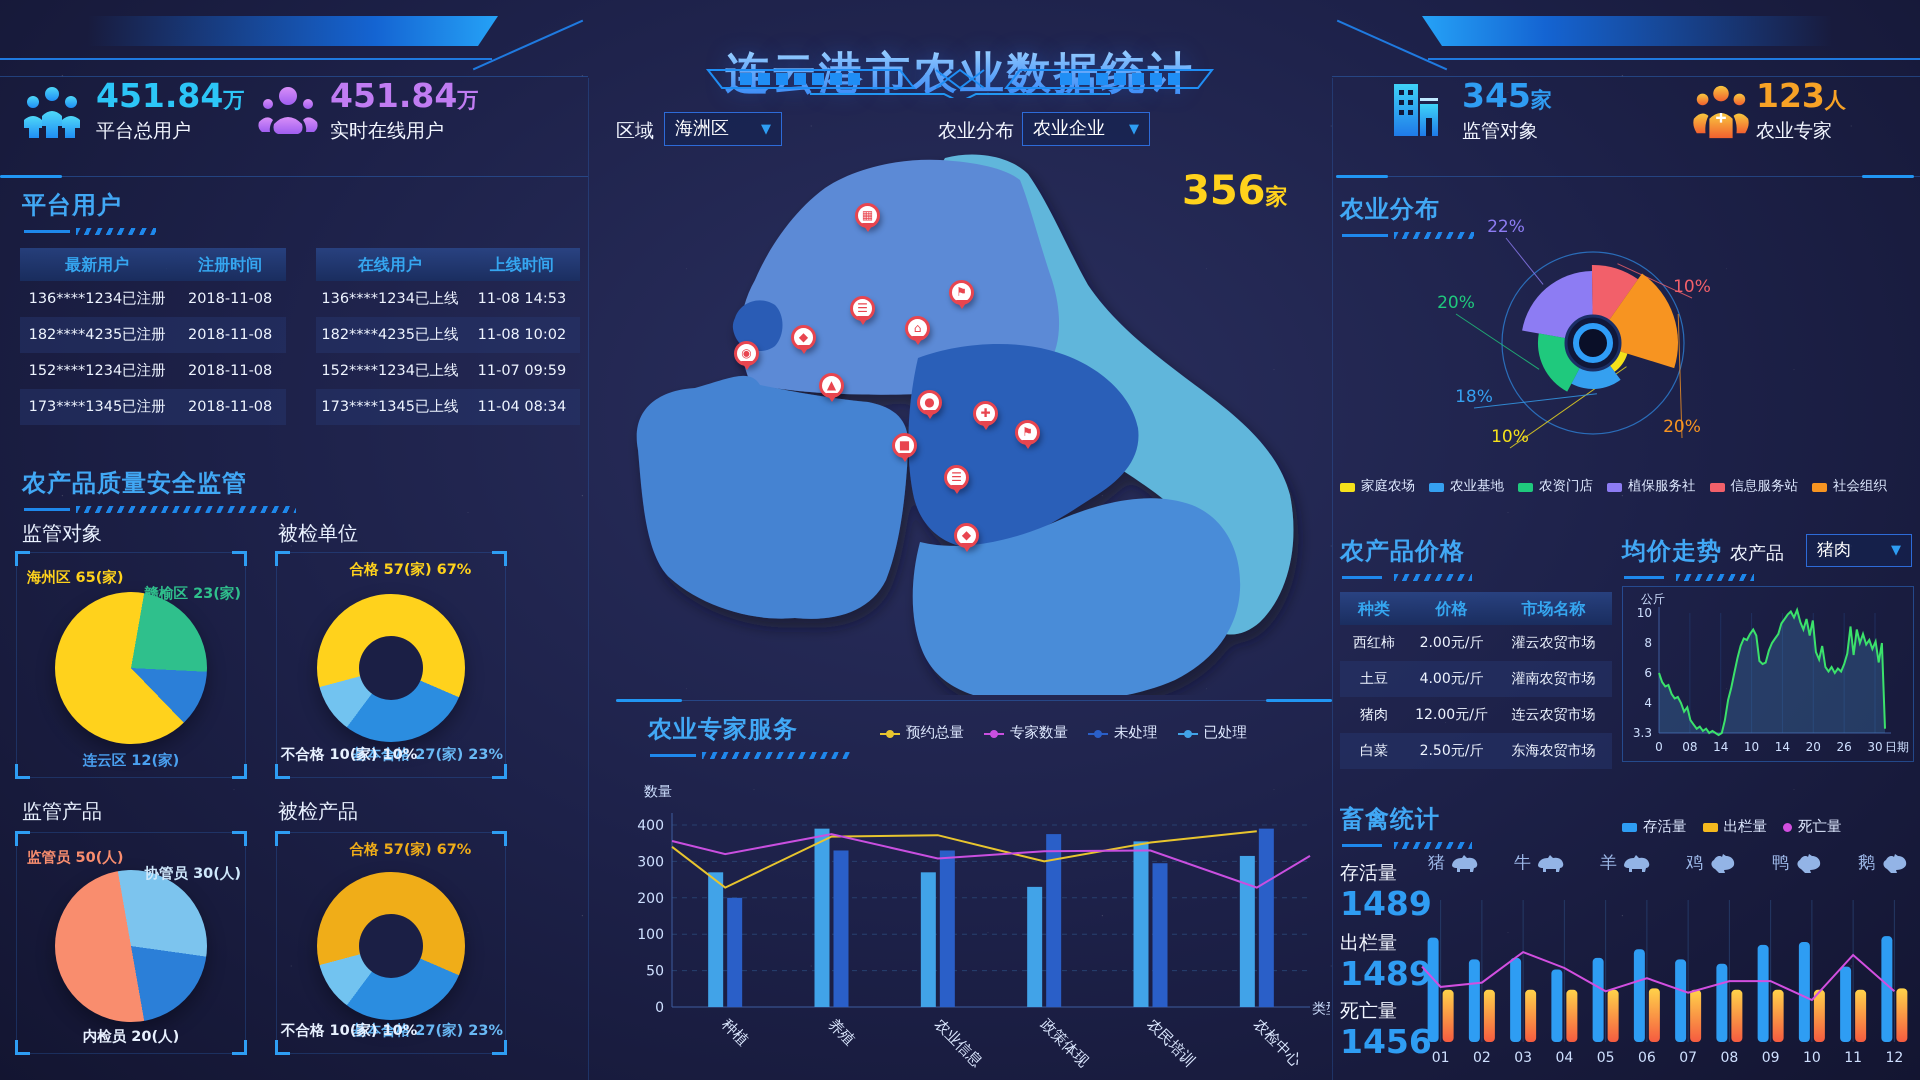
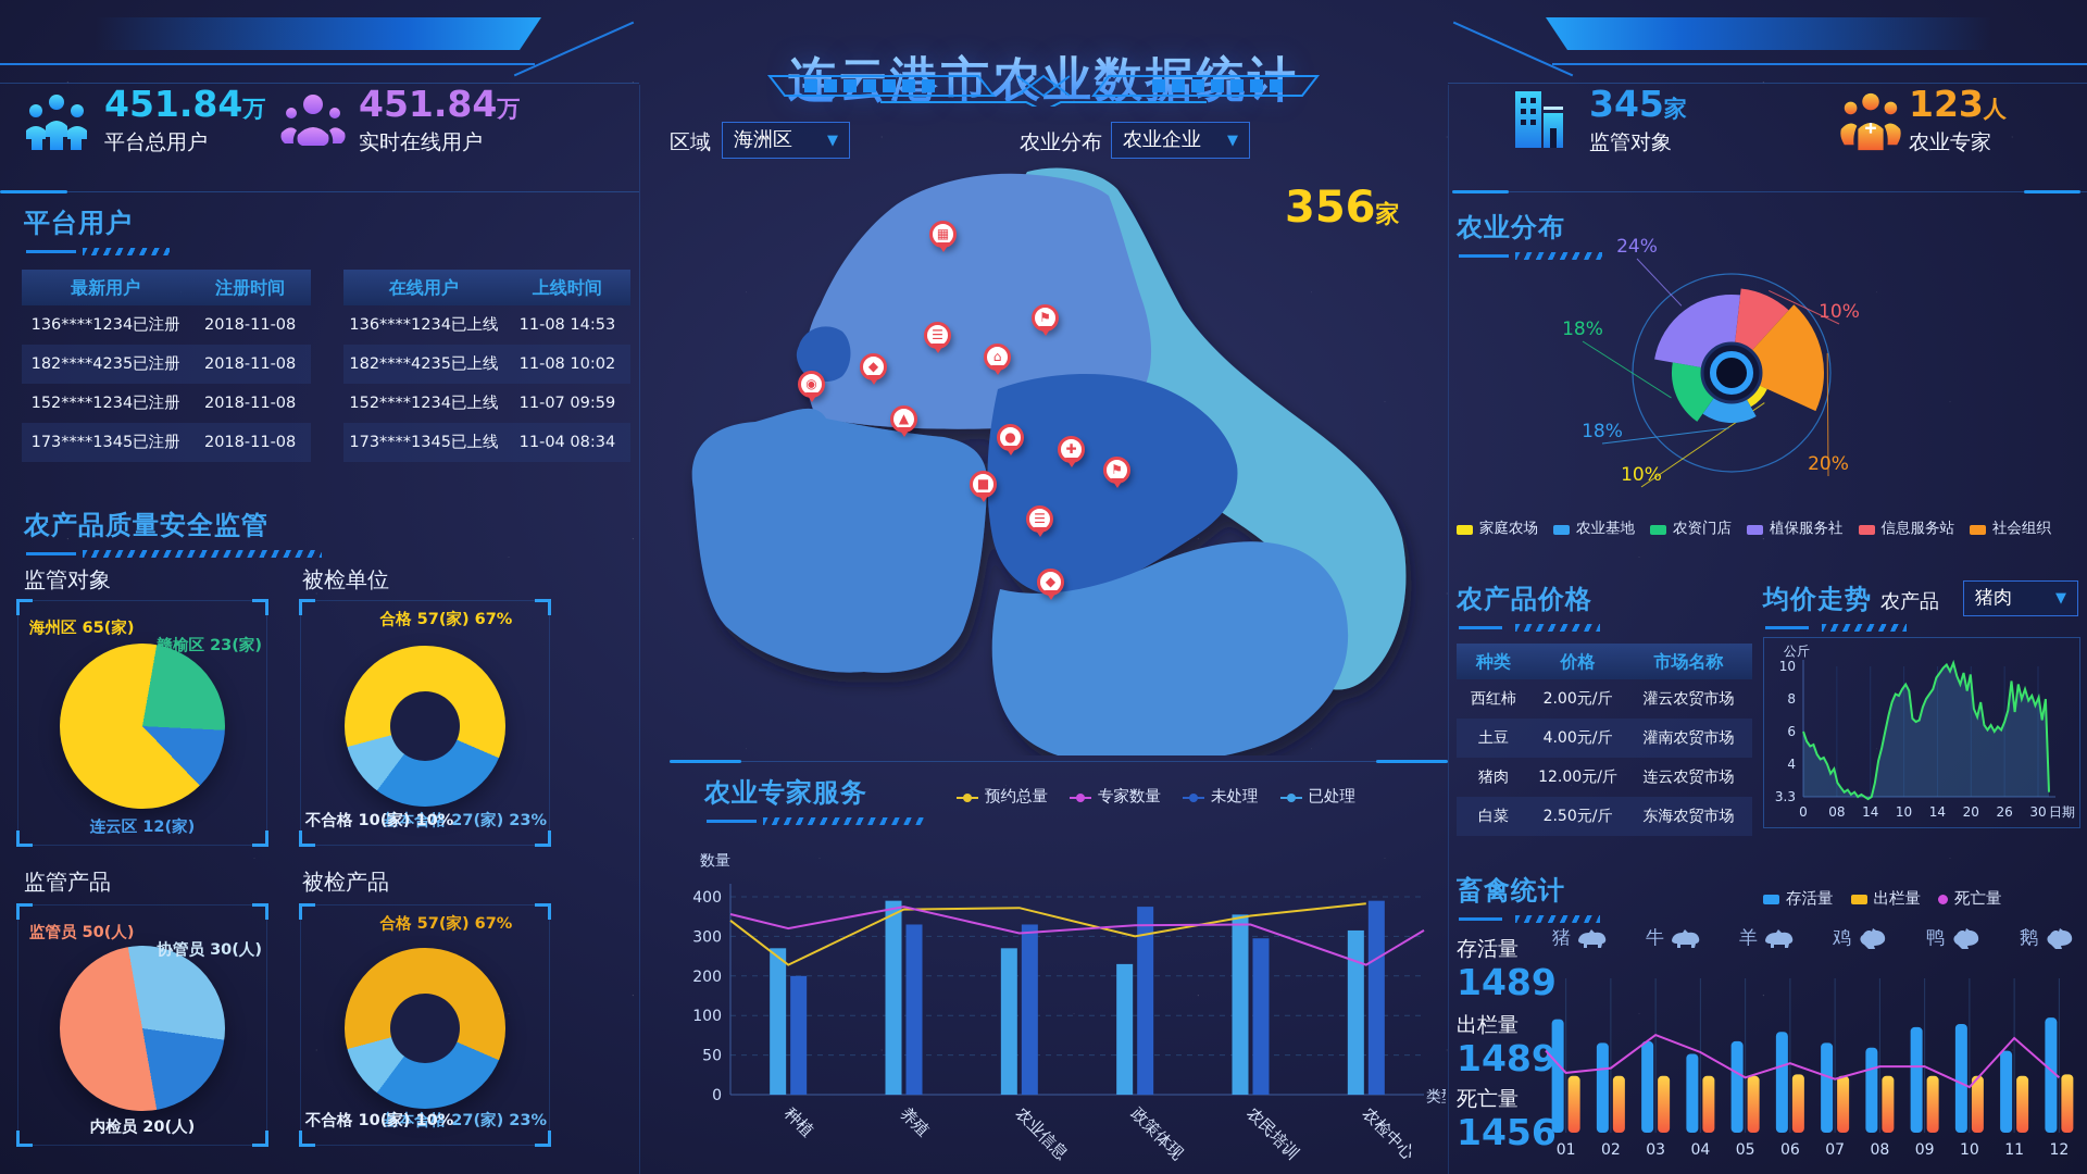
农业分布/农资门店: 20% -> 18%
农业分布/植保服务社: 22% -> 24%
